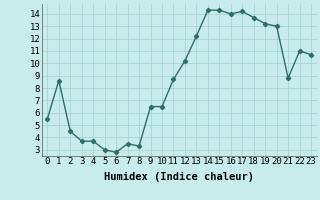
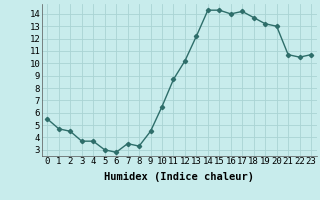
1: 8.6 -> 4.7
9: 6.5 -> 4.5
21: 8.8 -> 10.7
22: 11.0 -> 10.5
